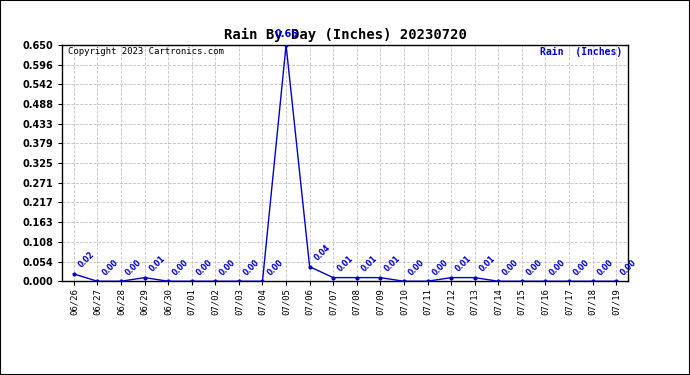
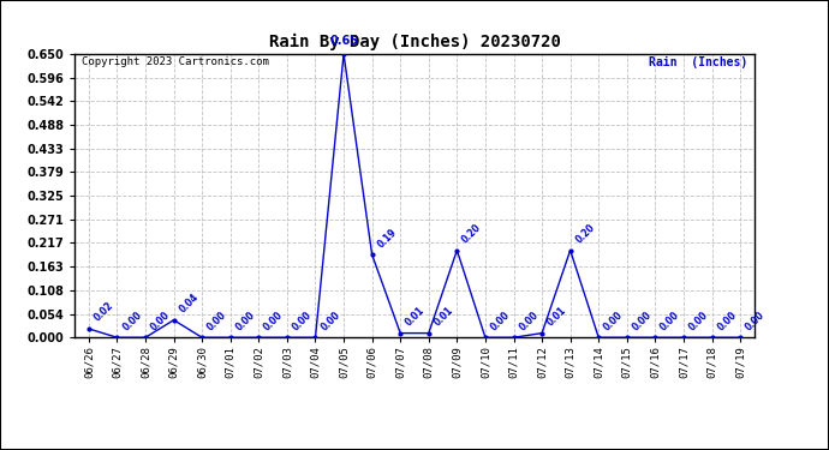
06/29: 0.01 -> 0.04
07/06: 0.04 -> 0.19
07/09: 0.01 -> 0.20
07/13: 0.01 -> 0.20
